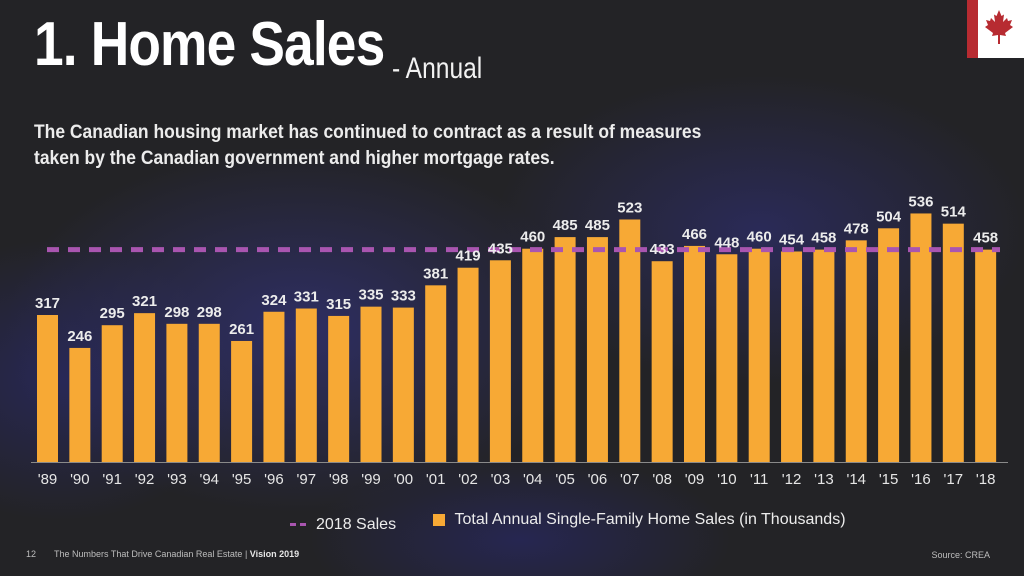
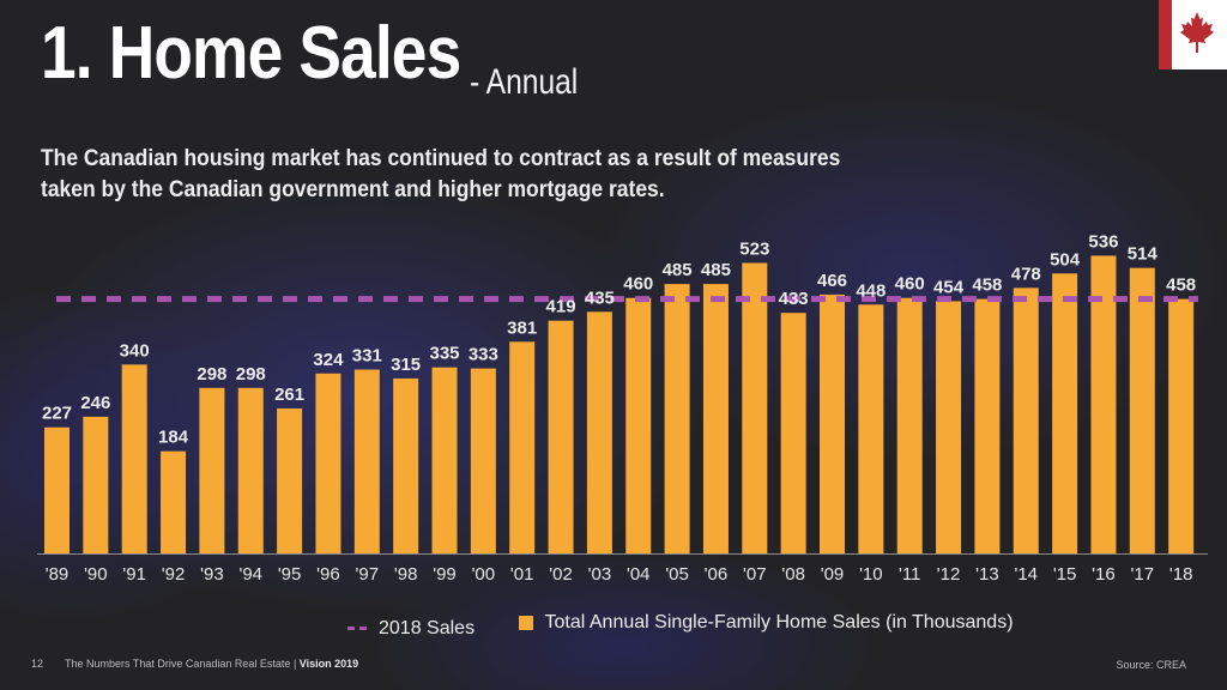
'89: 317 -> 227
'91: 295 -> 340
'92: 321 -> 184
